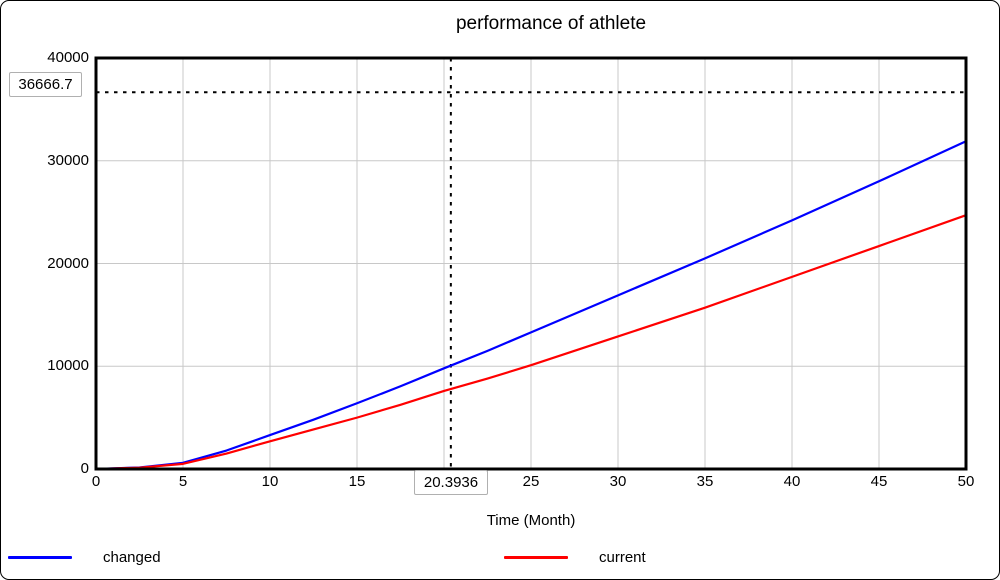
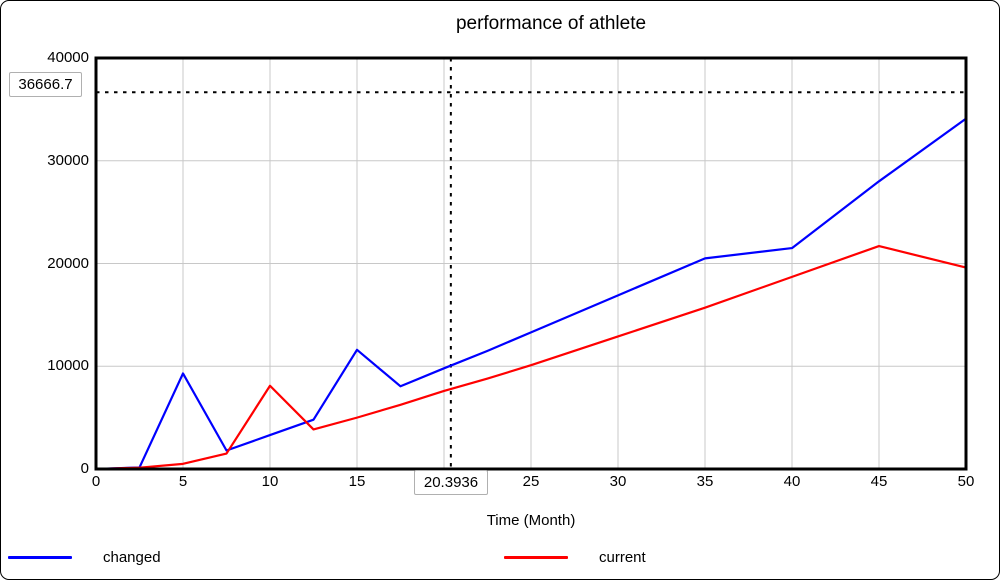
changed/5: 600 -> 9300
current/10: 2700 -> 8100
changed/15: 6400 -> 11600
changed/40: 24200 -> 21500
changed/50: 31900 -> 34100
current/50: 24700 -> 19600
